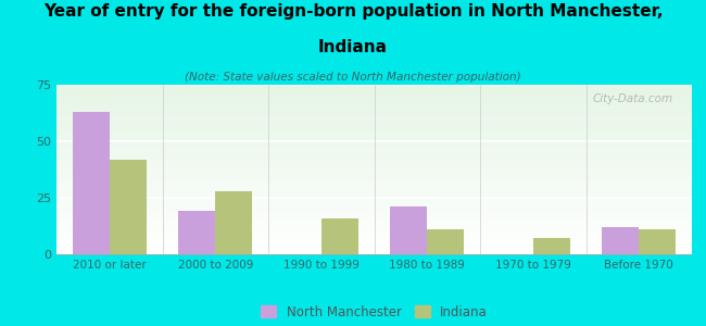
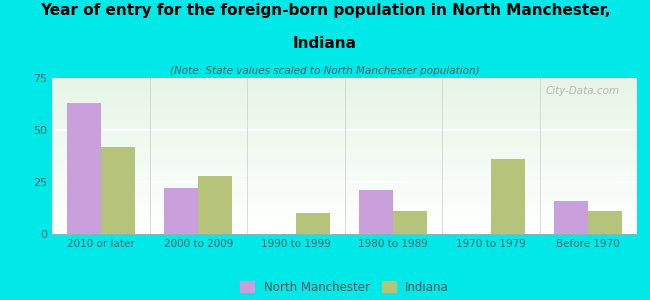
North Manchester/2000 to 2009: 19 -> 22
Indiana/1990 to 1999: 16 -> 10
Indiana/1970 to 1979: 7 -> 36
North Manchester/Before 1970: 12 -> 16
